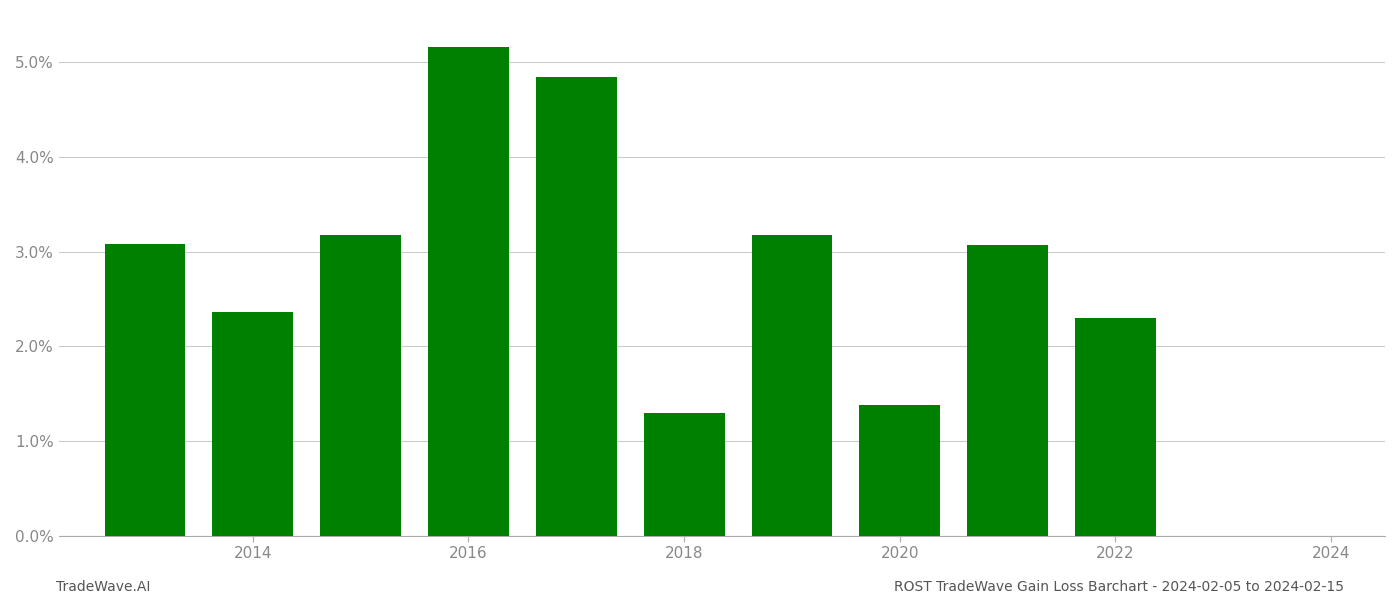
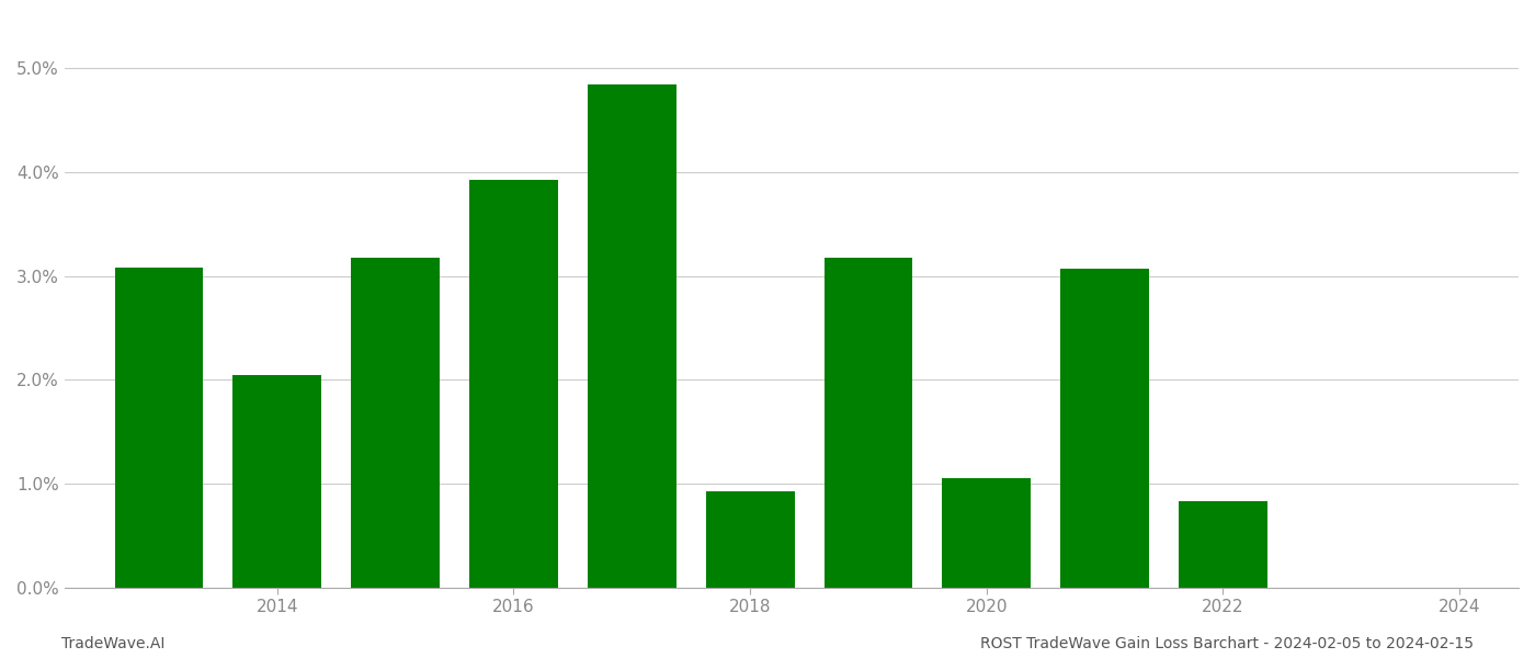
2014: 2.36% -> 2.05%
2016: 5.16% -> 3.93%
2018: 1.30% -> 0.93%
2020: 1.38% -> 1.05%
2022: 2.30% -> 0.83%
